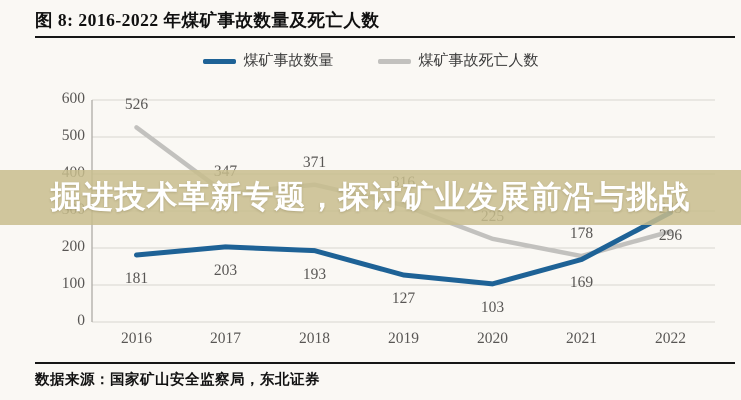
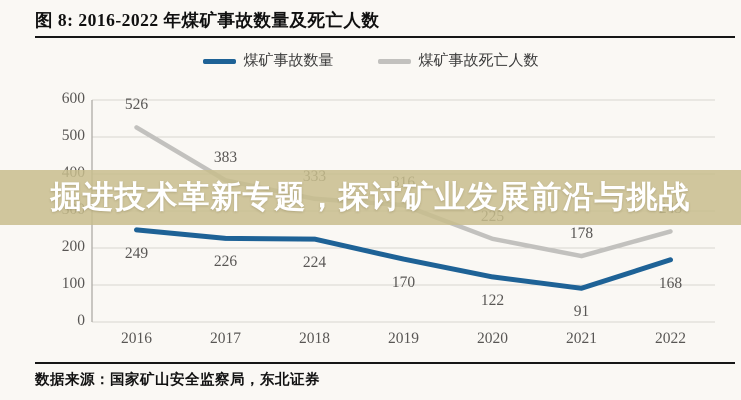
煤矿事故数量/2016: 181 -> 249
煤矿事故数量/2017: 203 -> 226
煤矿事故死亡人数/2017: 347 -> 383
煤矿事故数量/2018: 193 -> 224
煤矿事故死亡人数/2018: 371 -> 333
煤矿事故数量/2019: 127 -> 170
煤矿事故数量/2020: 103 -> 122
煤矿事故数量/2021: 169 -> 91
煤矿事故数量/2022: 296 -> 168
